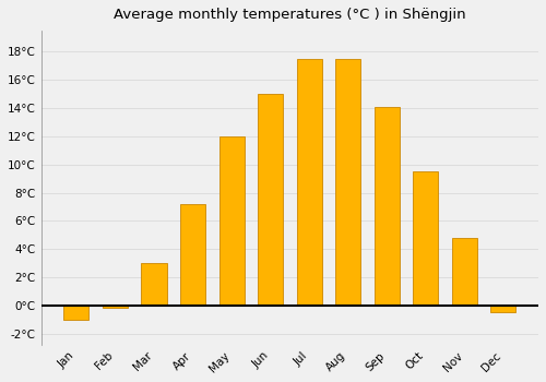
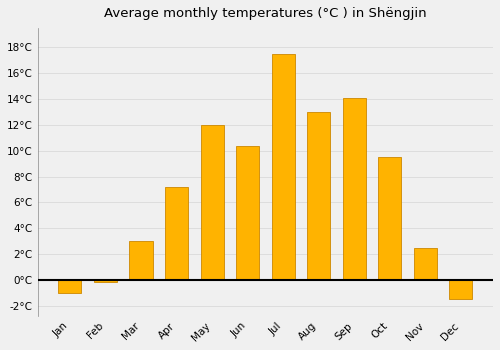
Jun: 15.0°C -> 10.4°C
Aug: 17.5°C -> 13.0°C
Nov: 4.8°C -> 2.5°C
Dec: -0.5°C -> -1.5°C
